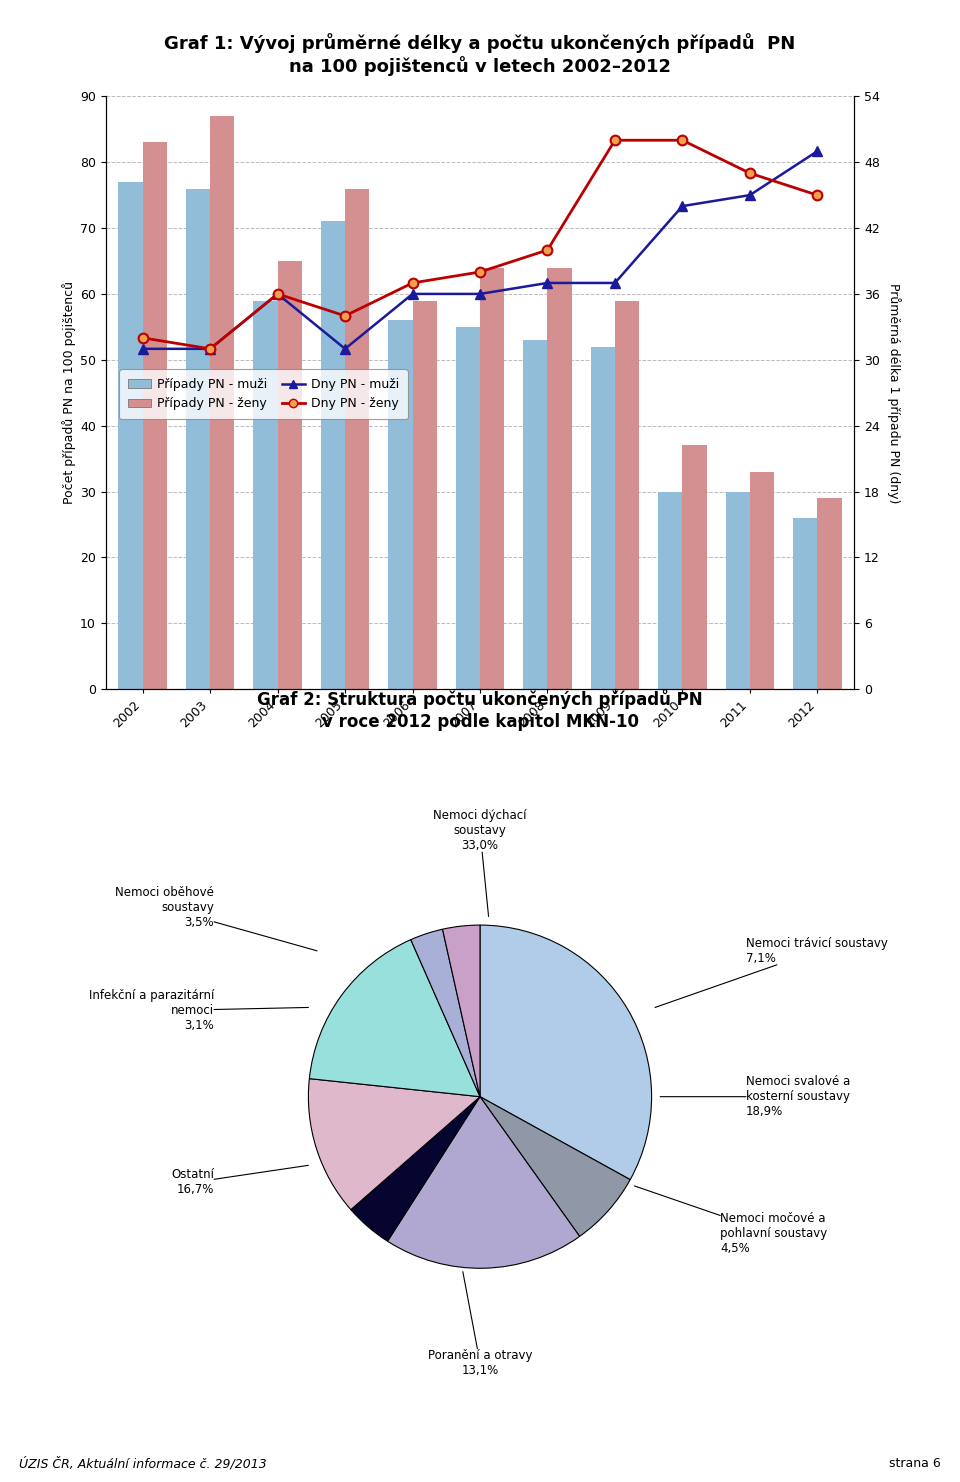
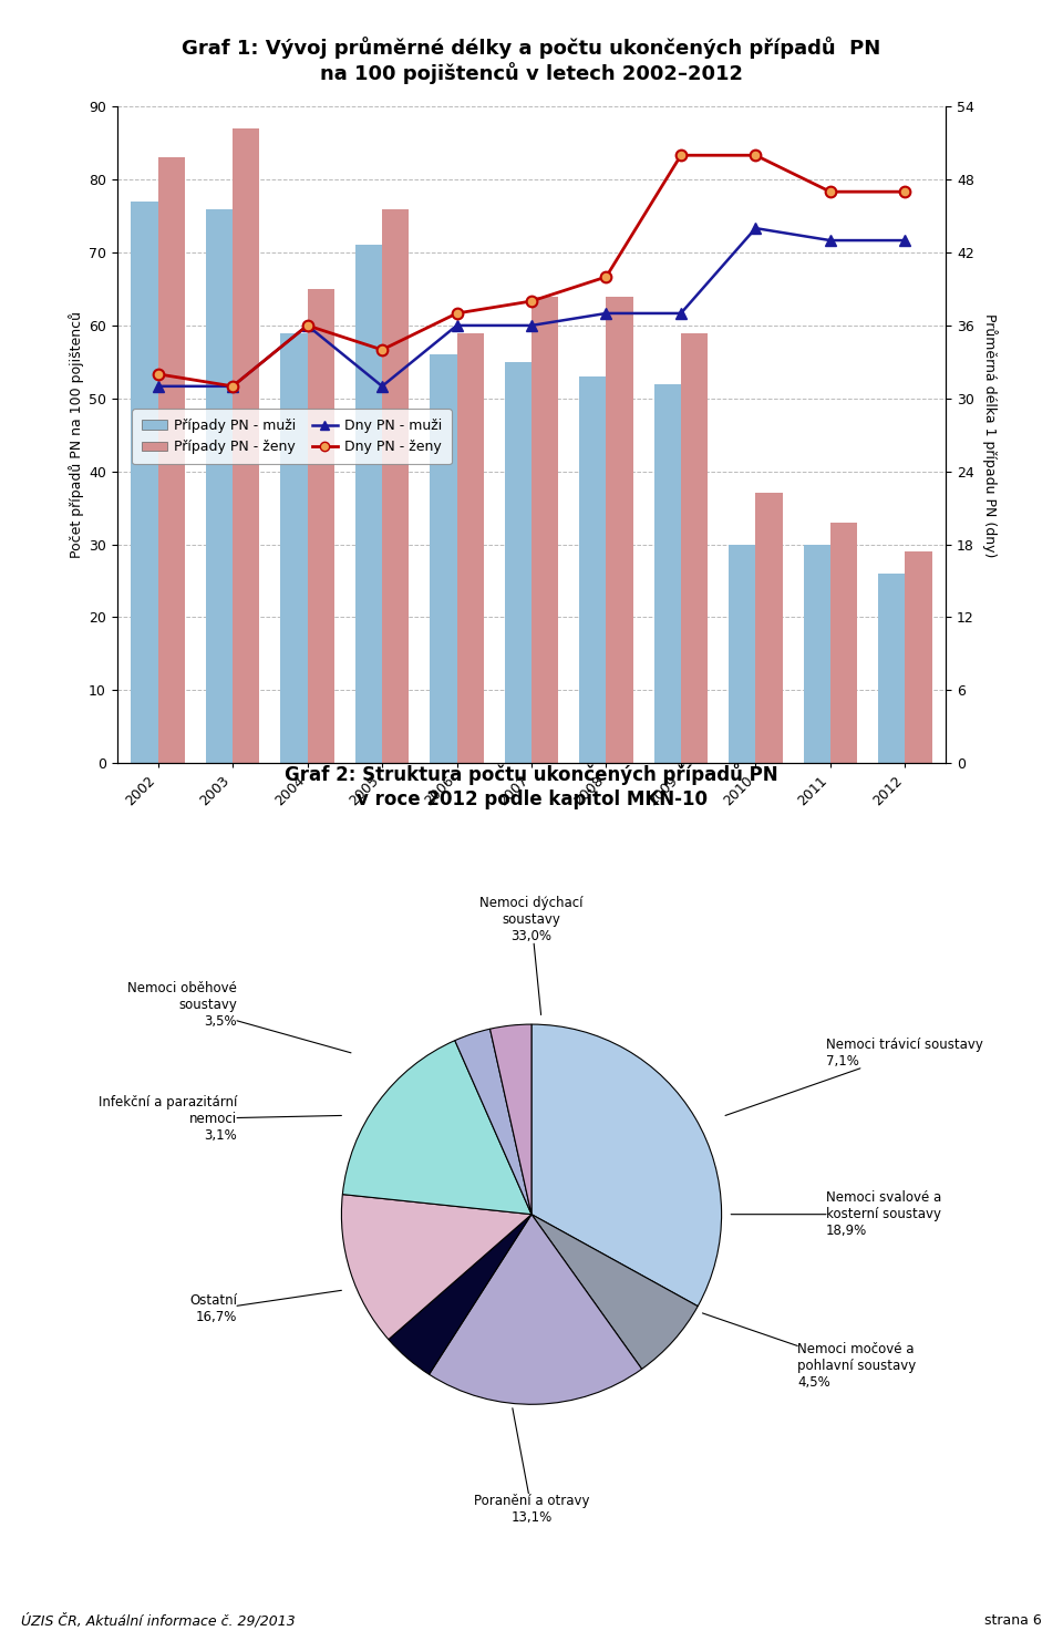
Dny PN - muži/2011: 45 -> 43
Dny PN - muži/2012: 49 -> 43
Dny PN - ženy/2012: 45 -> 47
